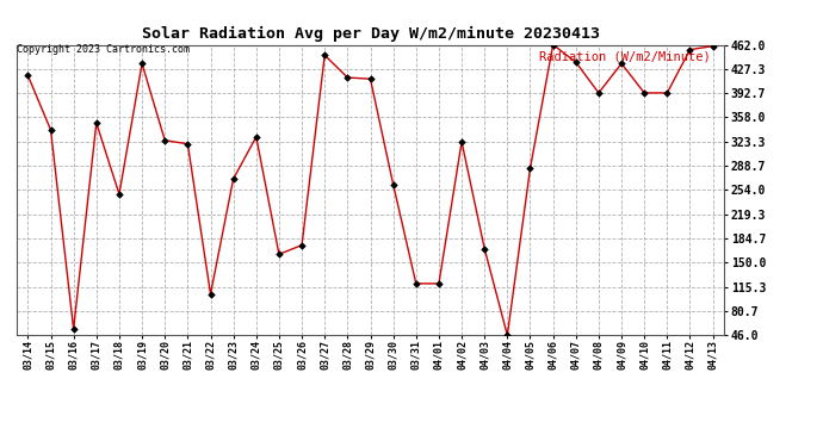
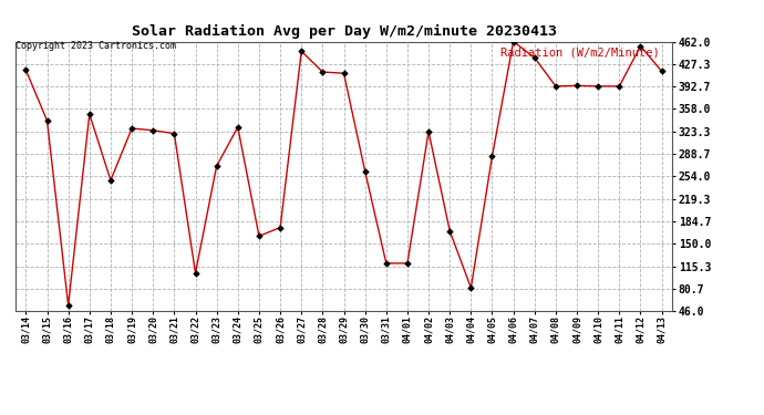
03/19: 435 -> 328
04/04: 46 -> 82
04/09: 435 -> 394
04/13: 460 -> 416
